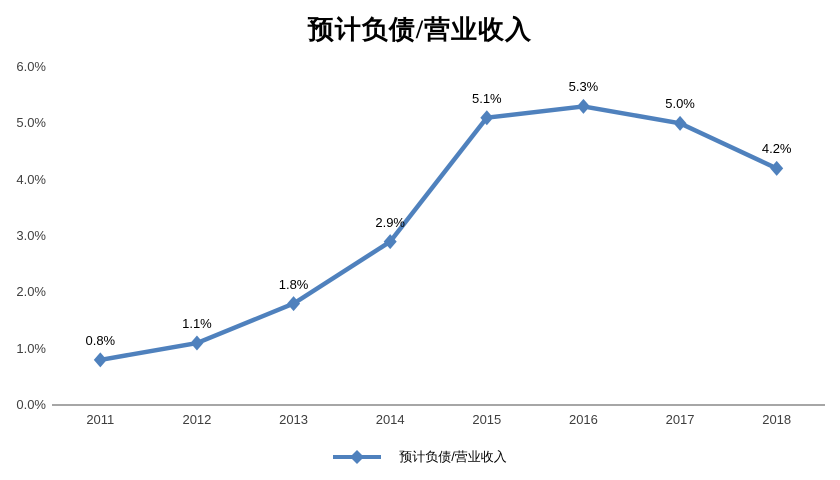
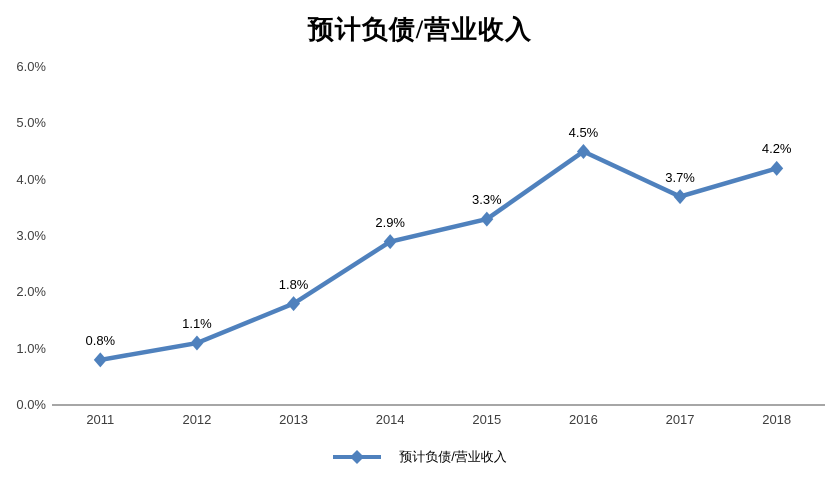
2015: 5.1% -> 3.3%
2016: 5.3% -> 4.5%
2017: 5.0% -> 3.7%
